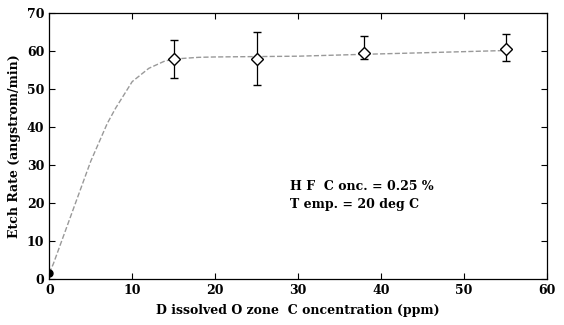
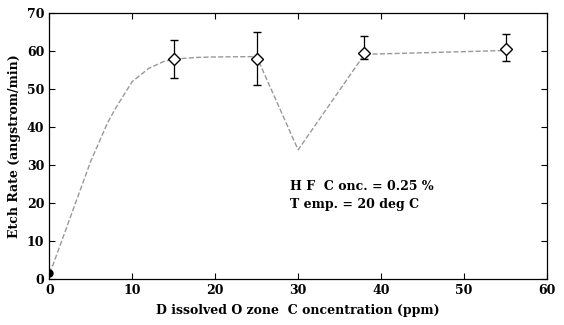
30: 58.7 -> 34.0
